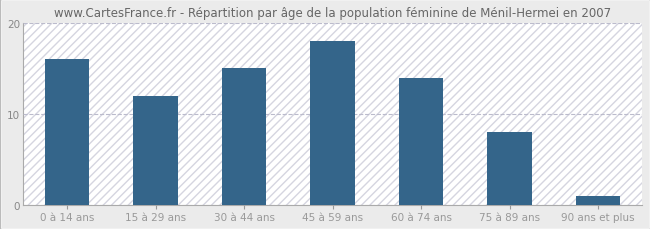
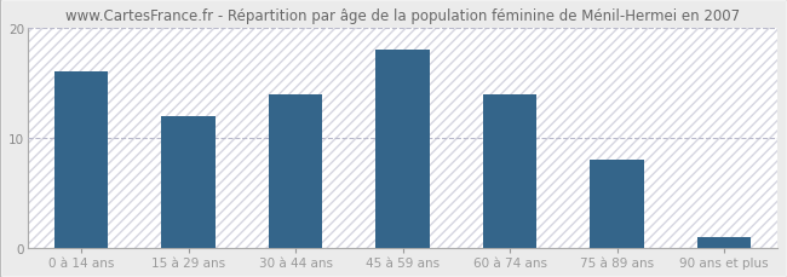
30 à 44 ans: 15 -> 14
